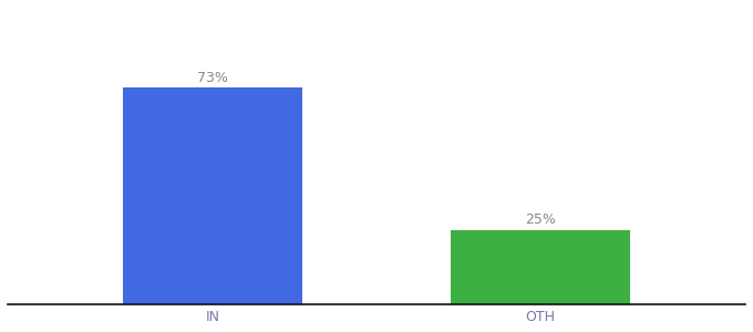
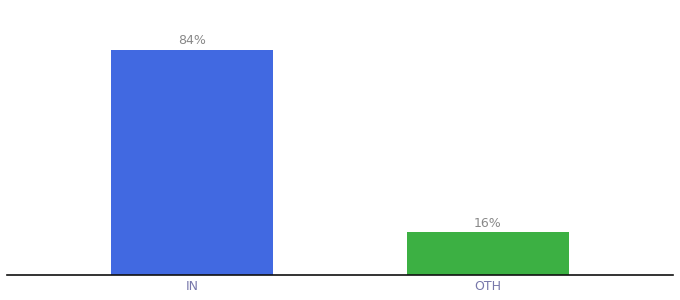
IN: 73% -> 84%
OTH: 25% -> 16%
